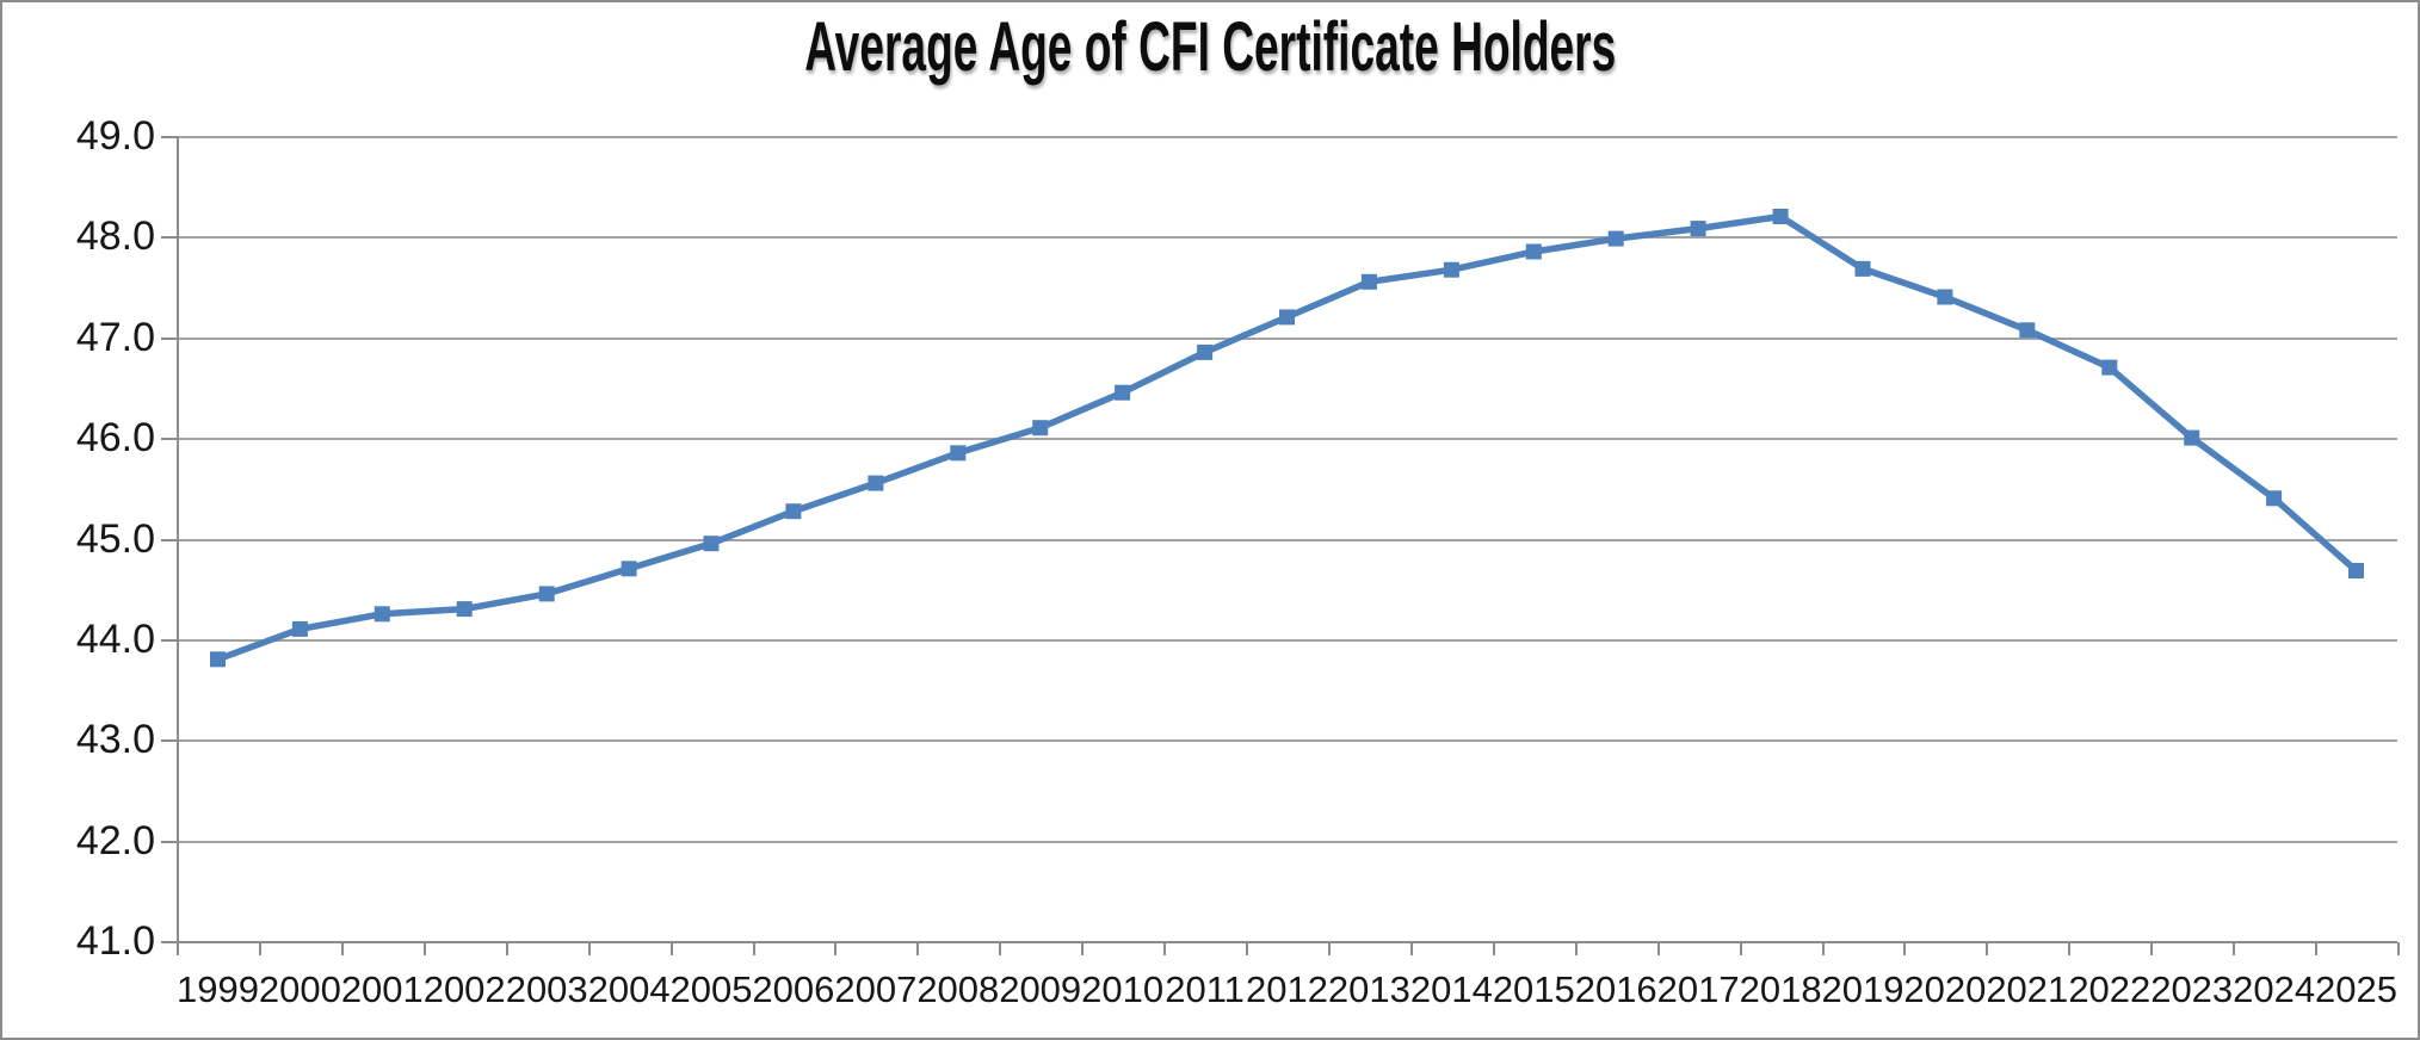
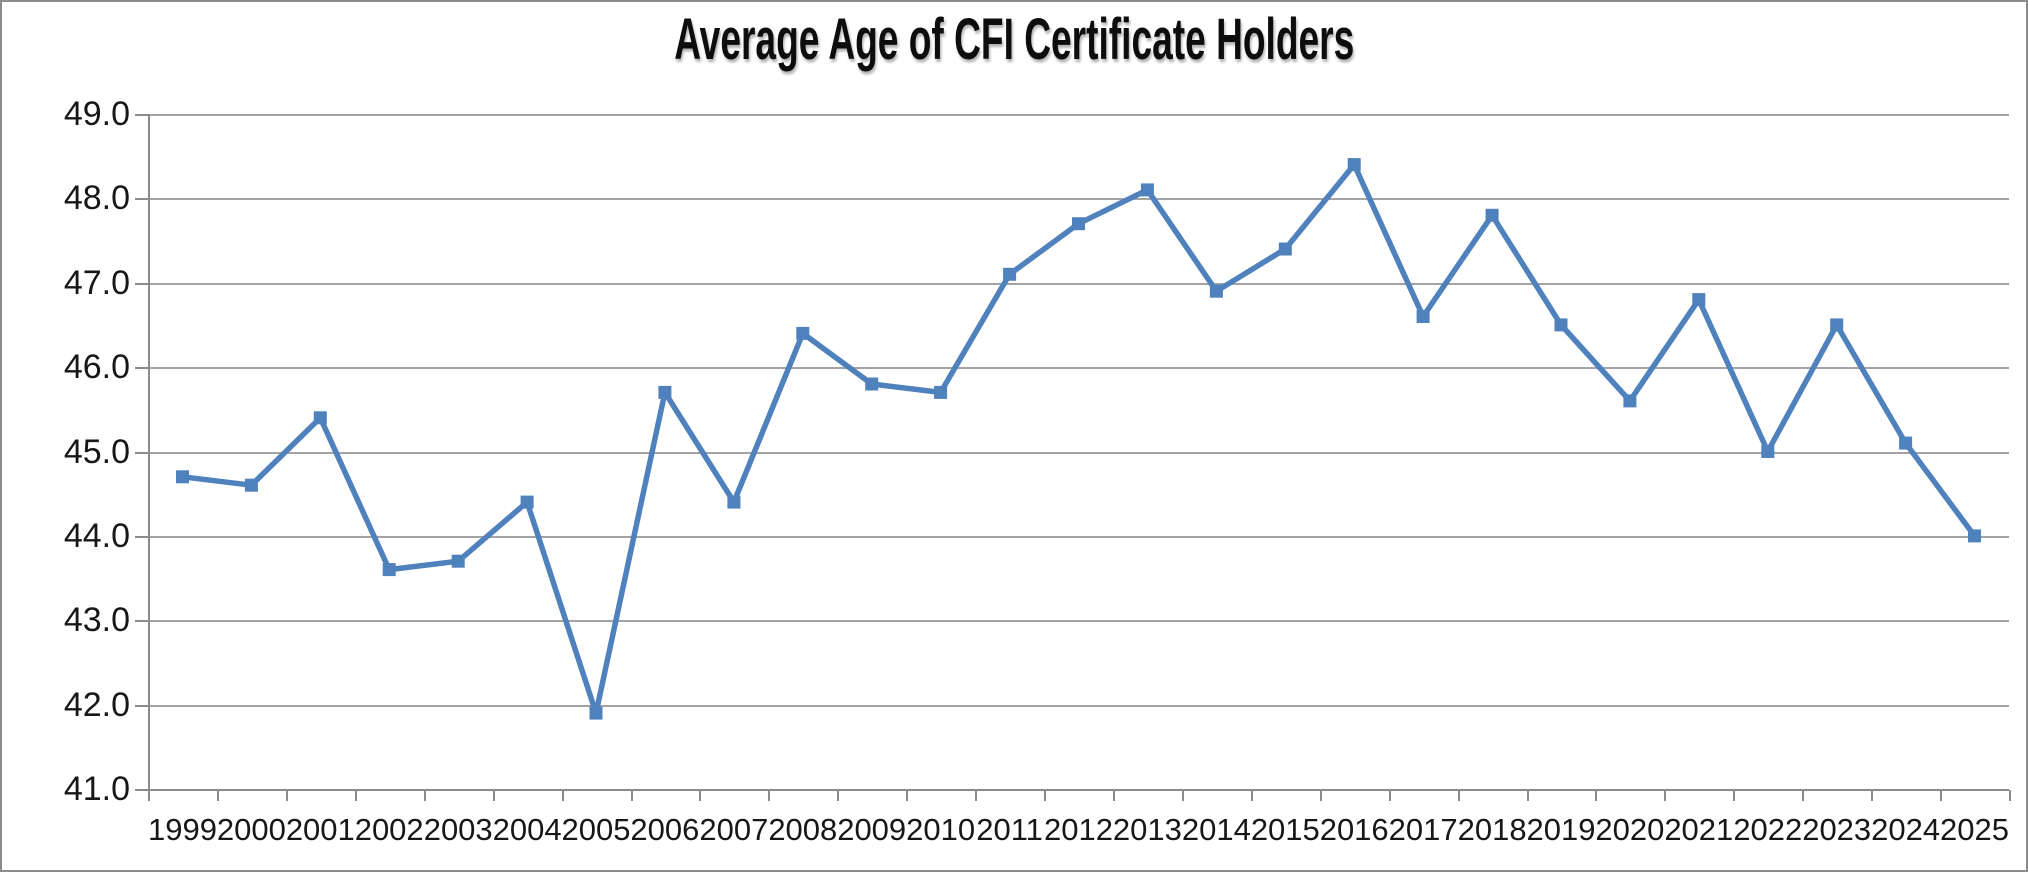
1999: 43.8 -> 44.7
2000: 44.1 -> 44.6
2001: 44.2 -> 45.4
2002: 44.3 -> 43.6
2003: 44.5 -> 43.7
2004: 44.7 -> 44.4
2005: 45.0 -> 41.9
2006: 45.3 -> 45.7
2007: 45.5 -> 44.4
2008: 45.9 -> 46.4
2009: 46.1 -> 45.8
2010: 46.5 -> 45.7
2011: 46.9 -> 47.1
2012: 47.2 -> 47.7
2013: 47.5 -> 48.1
2014: 47.7 -> 46.9
2015: 47.9 -> 47.4
2016: 48.0 -> 48.4
2017: 48.1 -> 46.6
2018: 48.2 -> 47.8
2019: 47.7 -> 46.5
2020: 47.4 -> 45.6
2021: 47.1 -> 46.8
2022: 46.7 -> 45.0
2023: 46.0 -> 46.5
2024: 45.4 -> 45.1
2025: 44.7 -> 44.0
